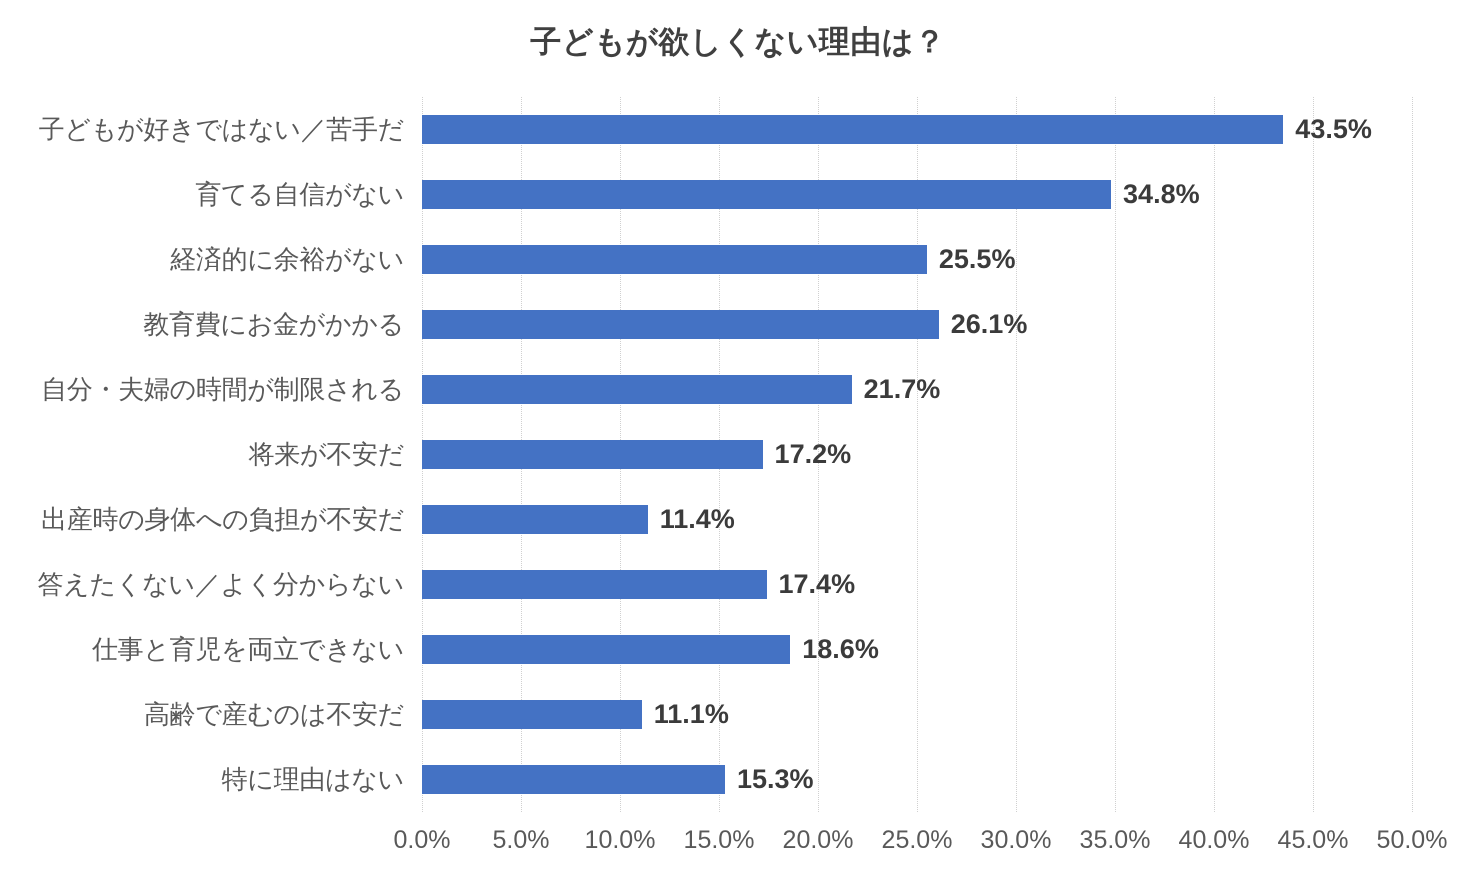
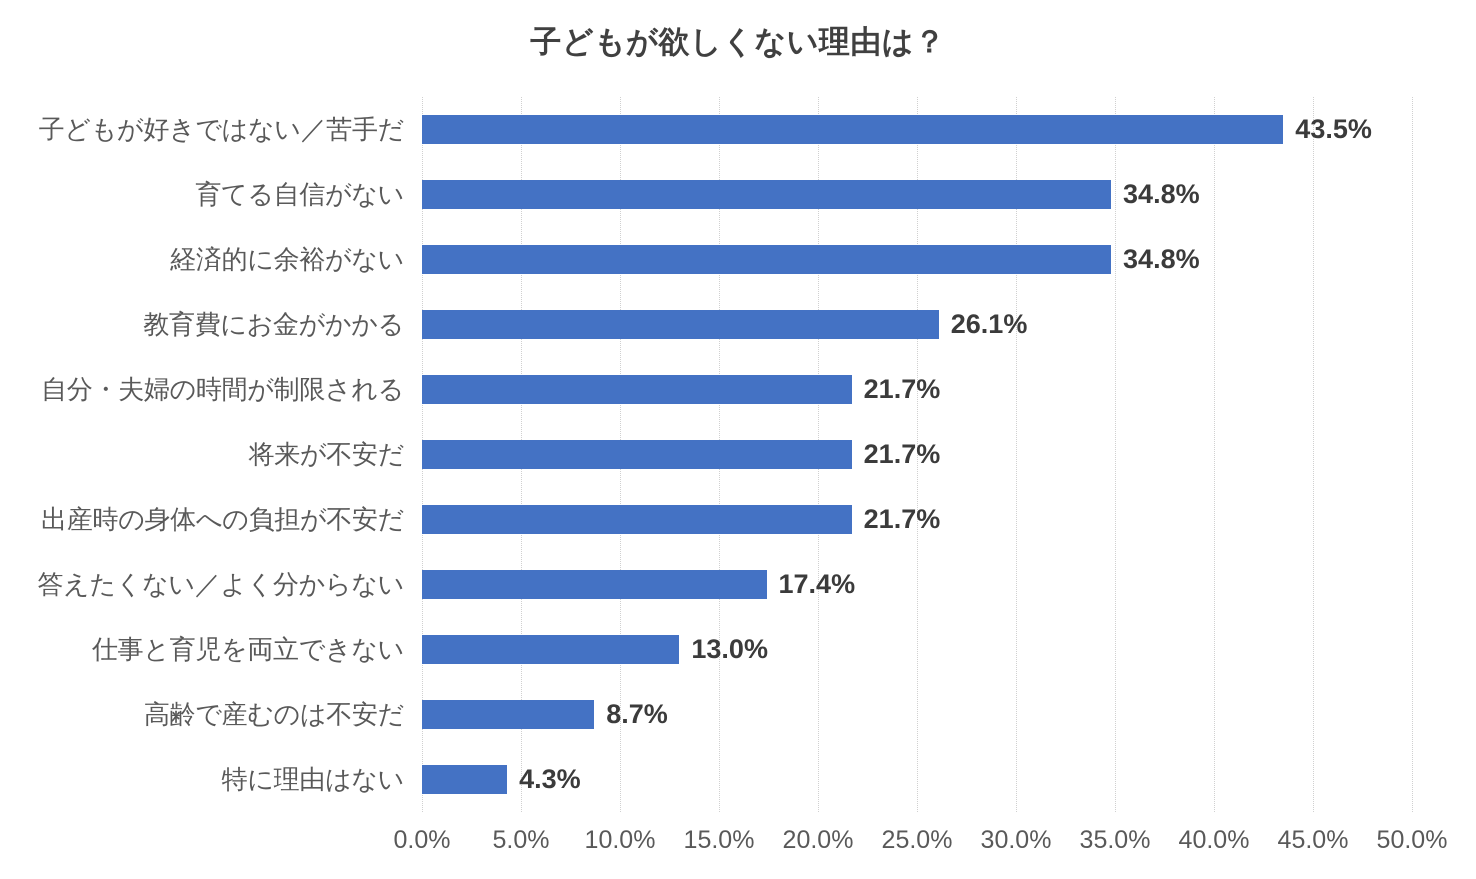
経済的に余裕がない: 25.5% -> 34.8%
将来が不安だ: 17.2% -> 21.7%
出産時の身体への負担が不安だ: 11.4% -> 21.7%
仕事と育児を両立できない: 18.6% -> 13.0%
高齢で産むのは不安だ: 11.1% -> 8.7%
特に理由はない: 15.3% -> 4.3%
